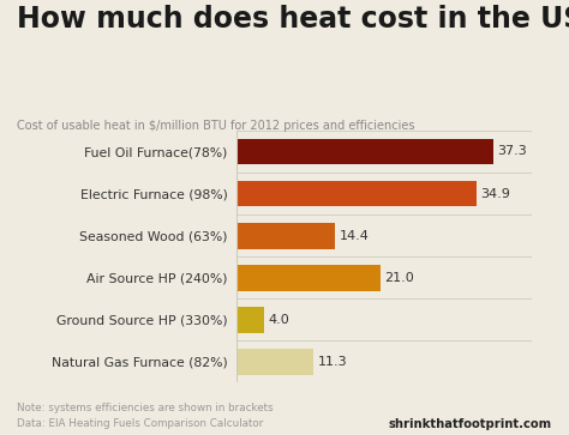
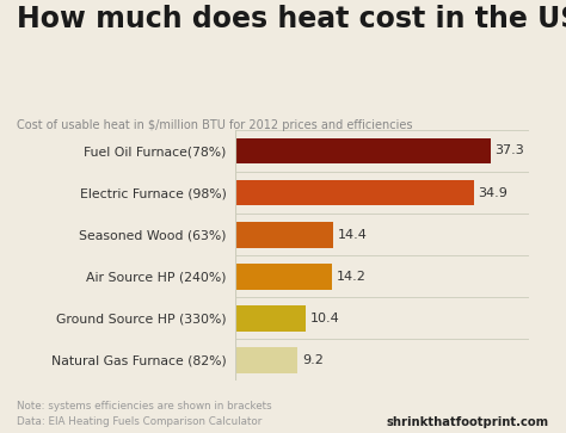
Air Source HP (240%): 21.0 -> 14.2
Ground Source HP (330%): 4.0 -> 10.4
Natural Gas Furnace (82%): 11.3 -> 9.2
